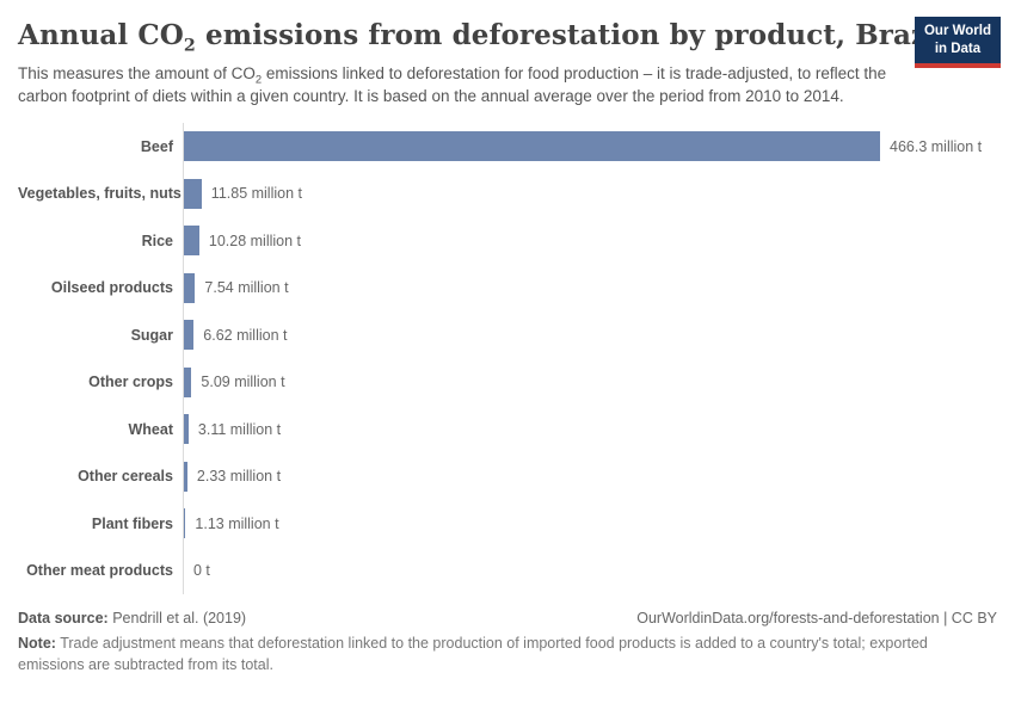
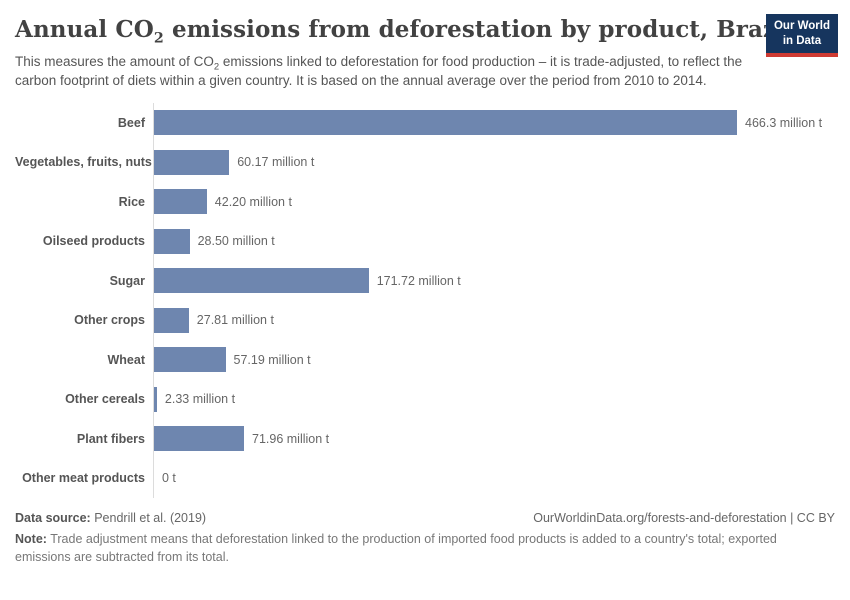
Vegetables, fruits, nuts: 11.85 -> 60.17
Rice: 10.28 -> 42.20
Oilseed products: 7.54 -> 28.50
Sugar: 6.62 -> 171.72
Other crops: 5.09 -> 27.81
Wheat: 3.11 -> 57.19
Plant fibers: 1.13 -> 71.96
